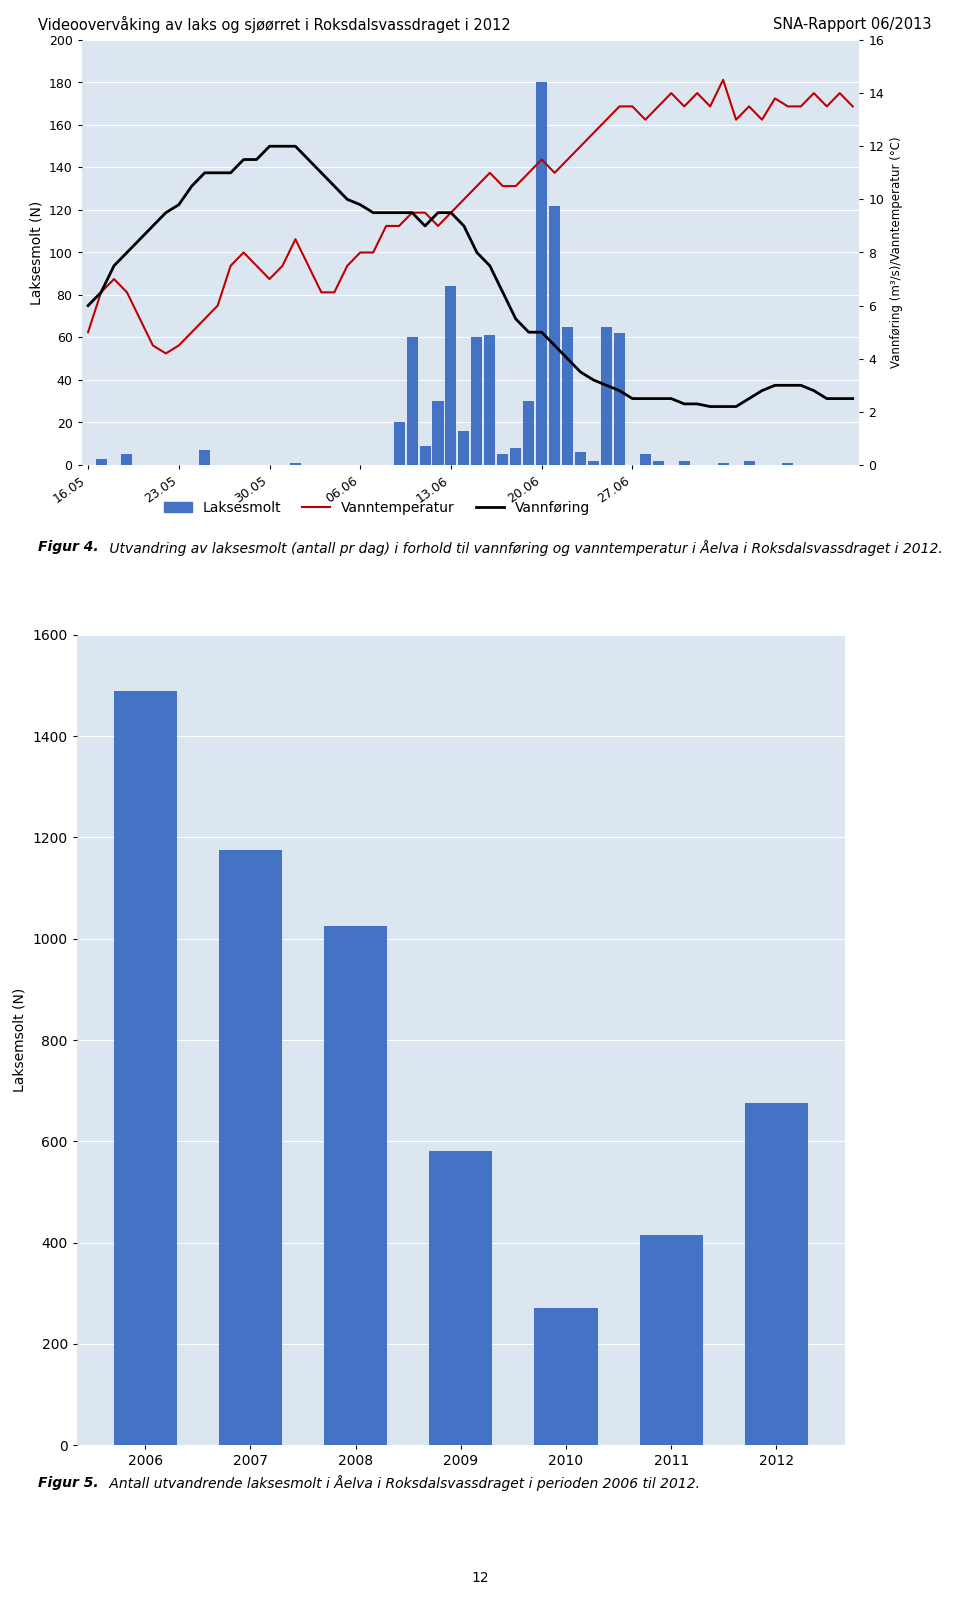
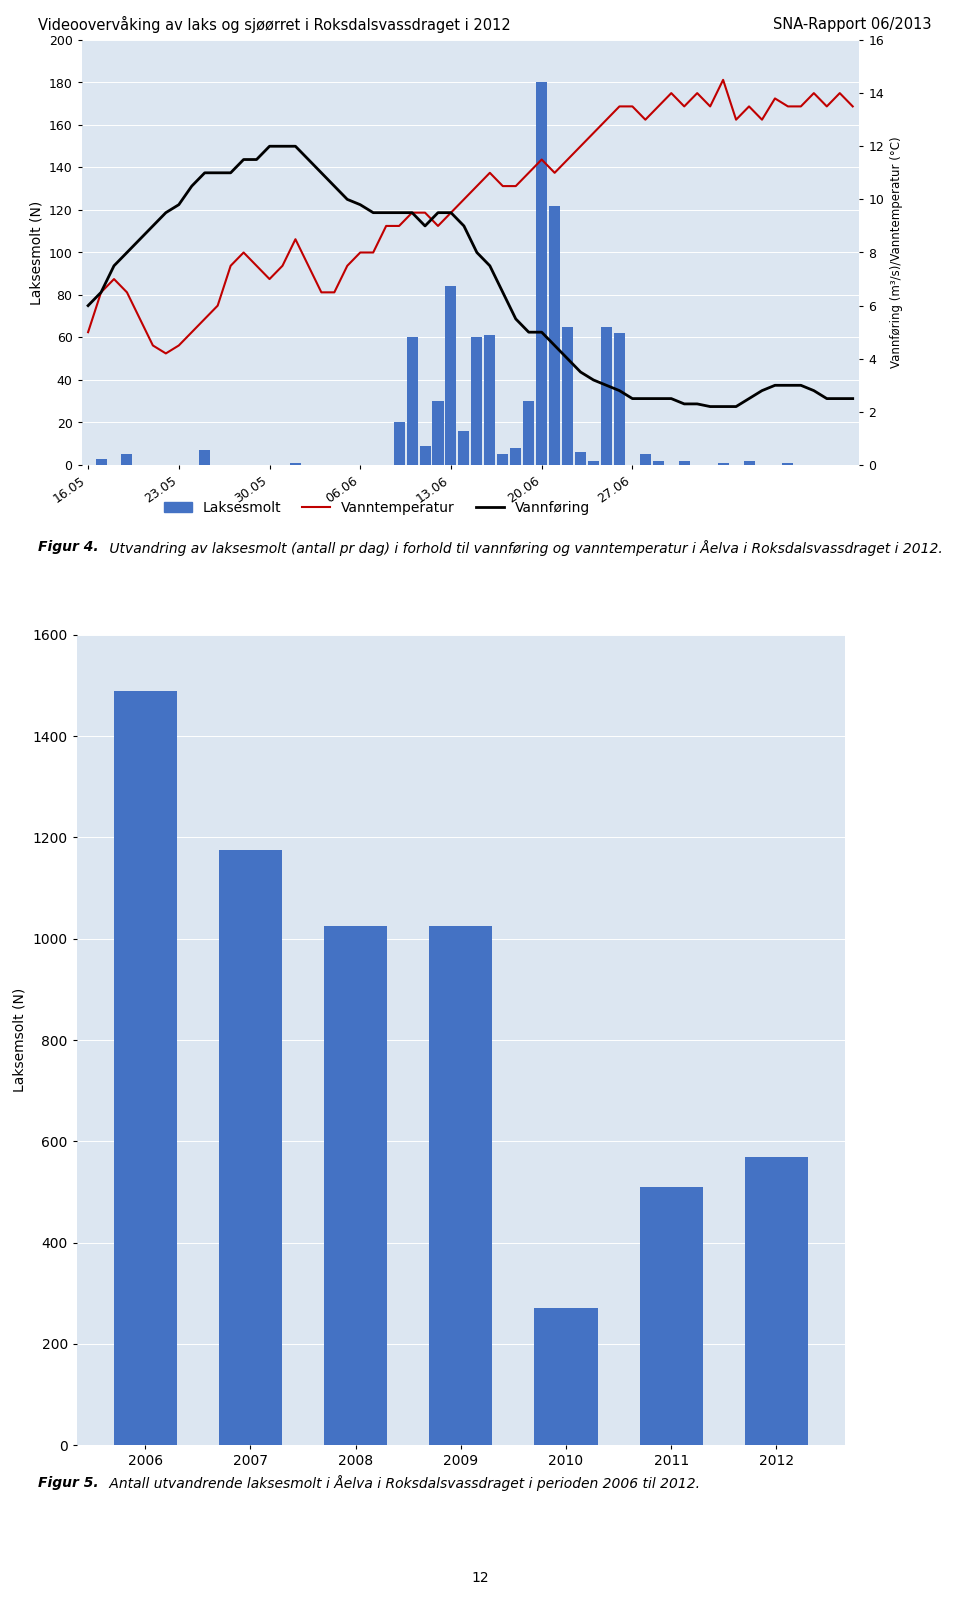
2009: 580 -> 1026
2011: 415 -> 510
2012: 675 -> 568
